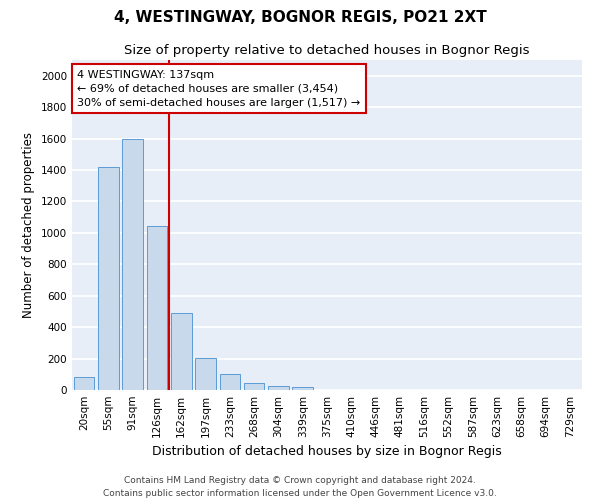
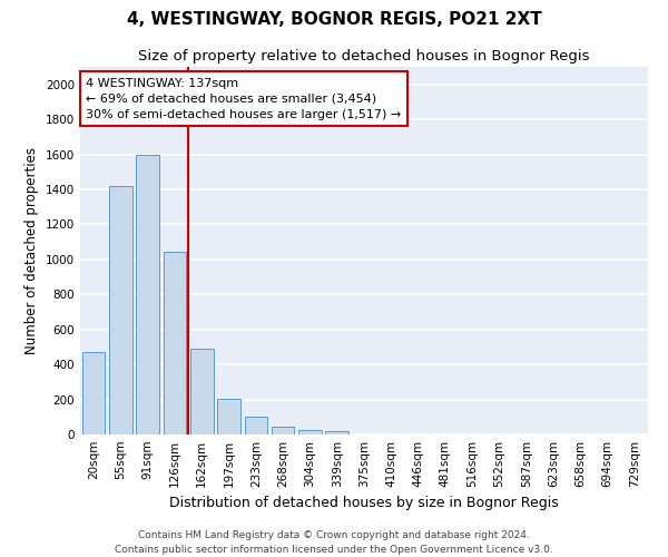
20sqm: 80 -> 470
